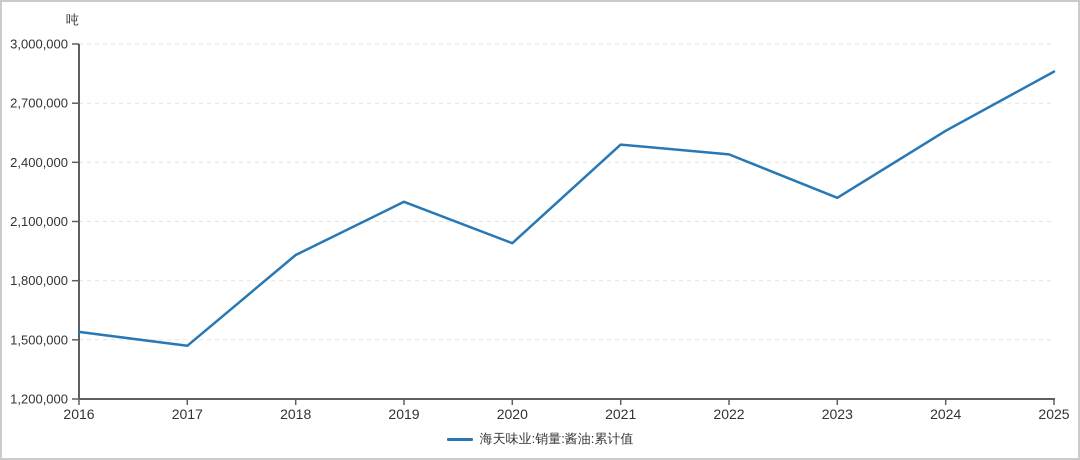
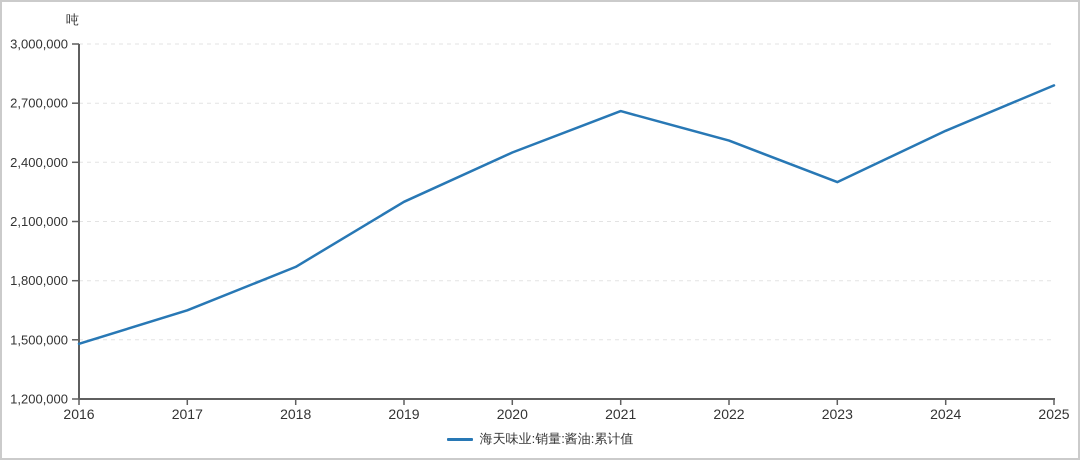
2016: 1540000 -> 1480000
2017: 1470000 -> 1650000
2018: 1930000 -> 1870000
2020: 1990000 -> 2450000
2021: 2490000 -> 2660000
2022: 2440000 -> 2510000
2023: 2220000 -> 2300000
2025: 2860000 -> 2790000
